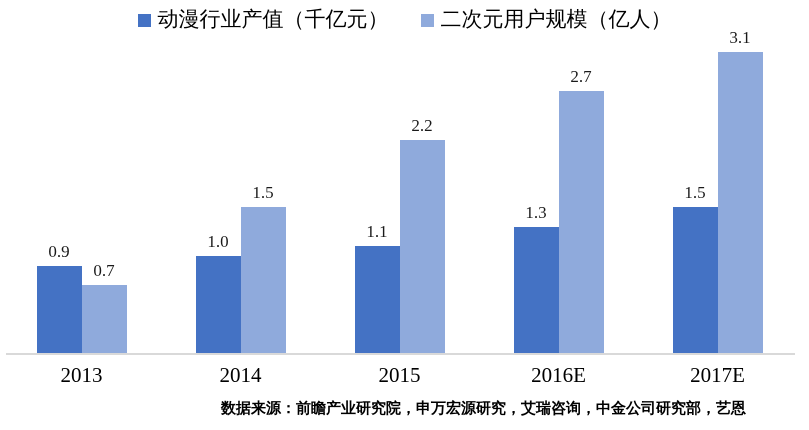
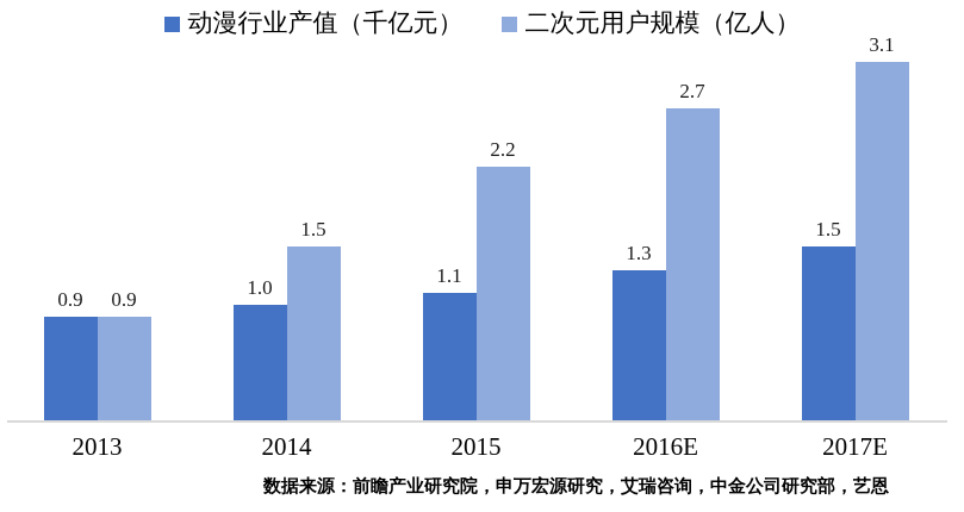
二次元用户规模（亿人）/2013: 0.7 -> 0.9
